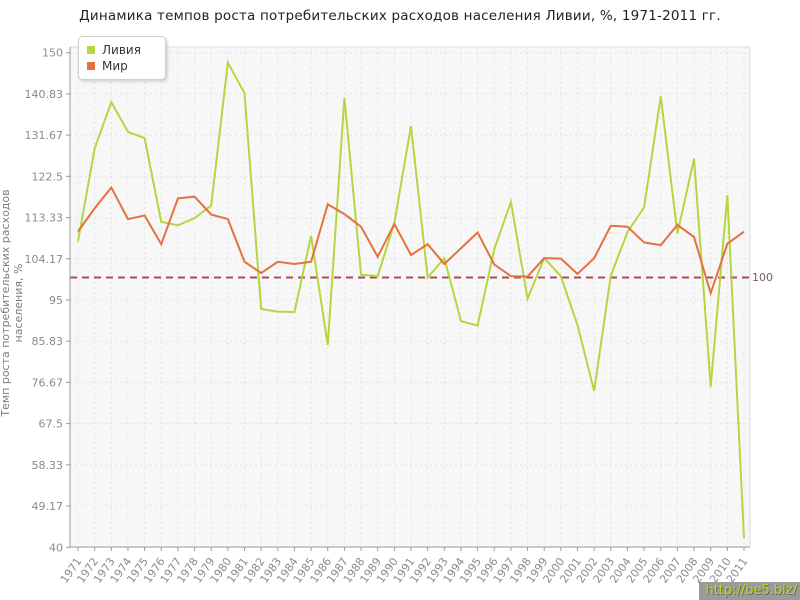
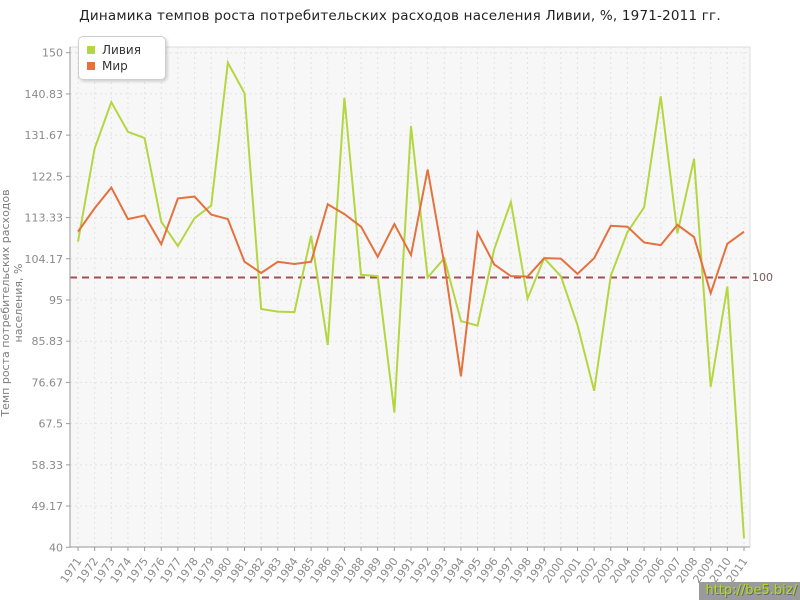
Ливия/1977: 112 -> 107
Ливия/1990: 112 -> 70
Мир/1992: 107 -> 124
Мир/1994: 106 -> 78
Ливия/2010: 118 -> 98
